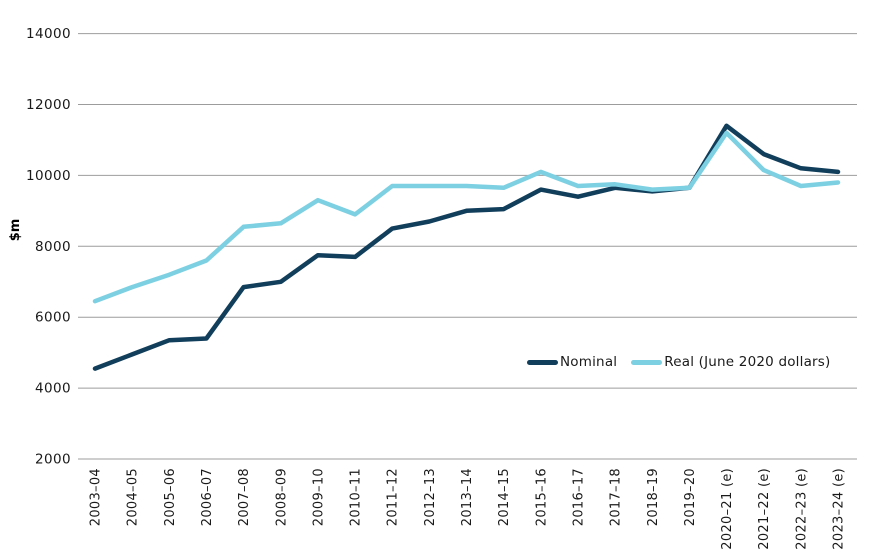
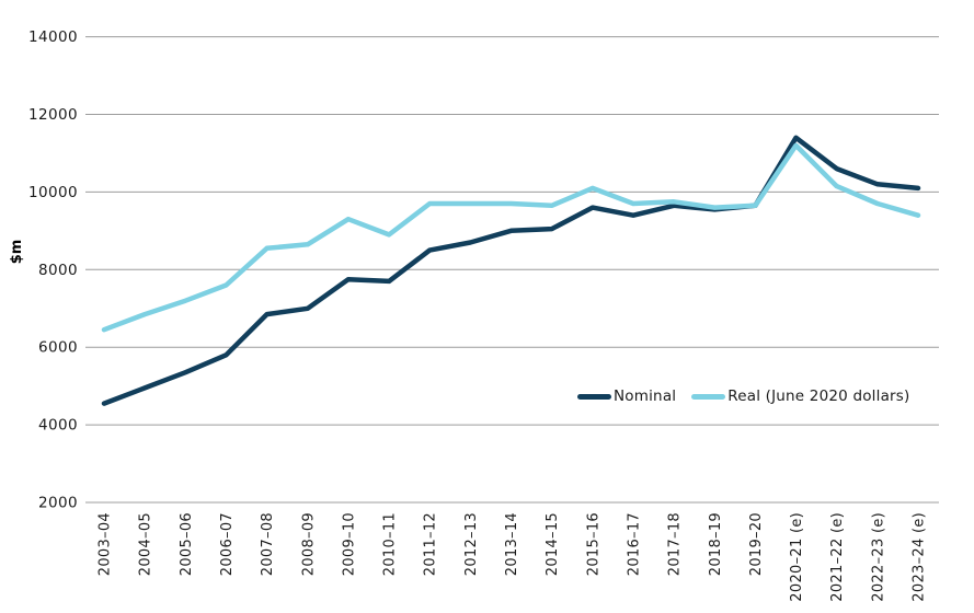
Nominal/2006–07: 5400 -> 5800
Real (June 2020 dollars)/2023–24 (e): 9800 -> 9400
